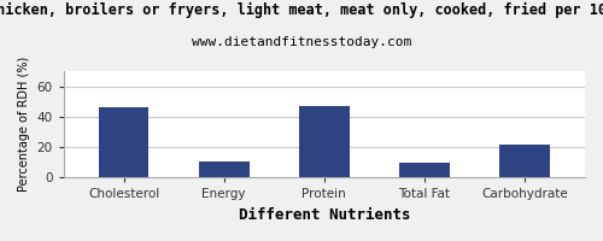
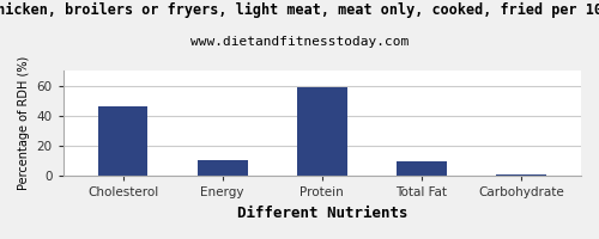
Protein: 47 -> 59
Carbohydrate: 22 -> 1
